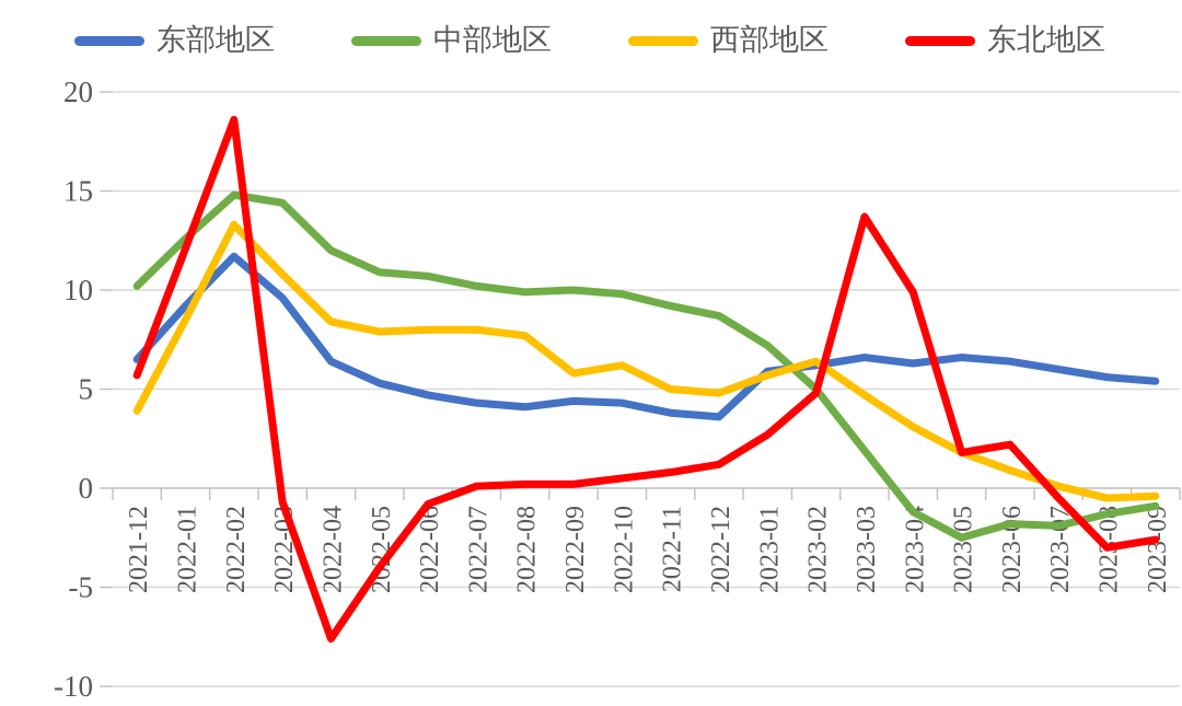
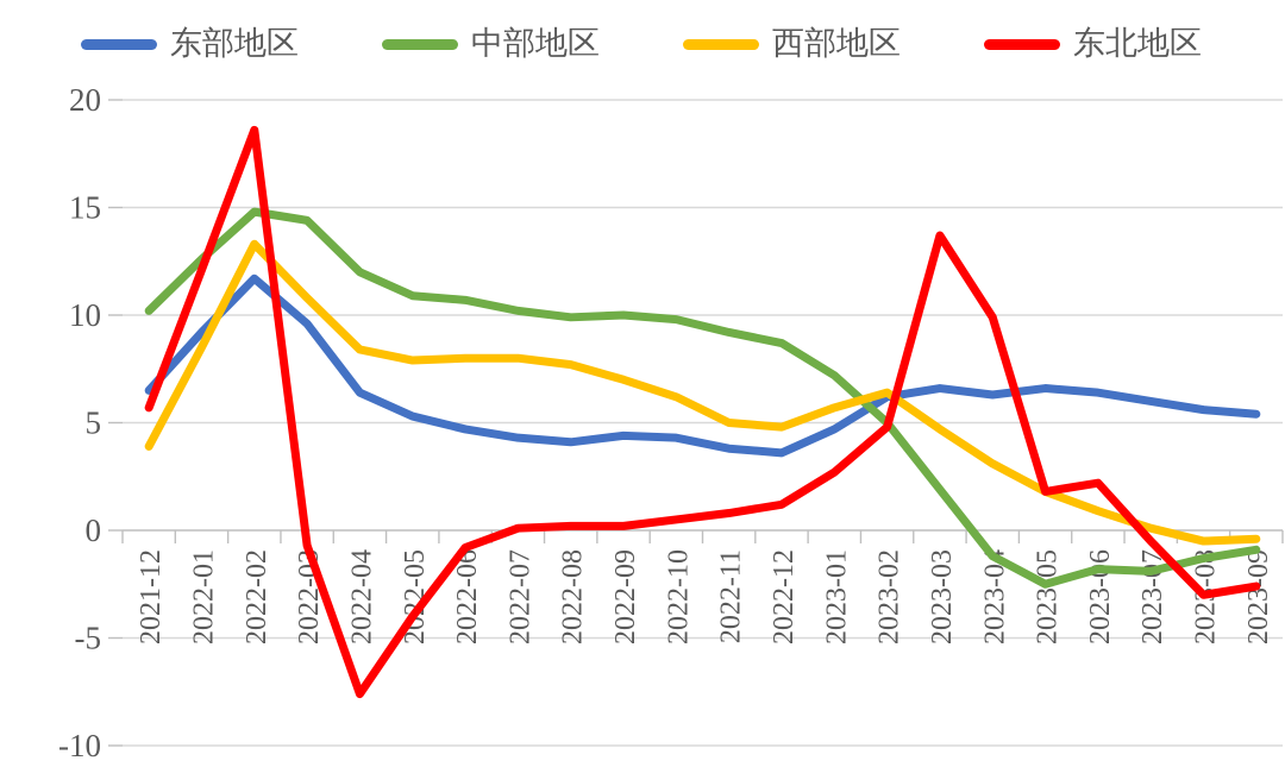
西部地区/2022-09: 5.8 -> 7.0
东部地区/2023-01: 5.9 -> 4.7
